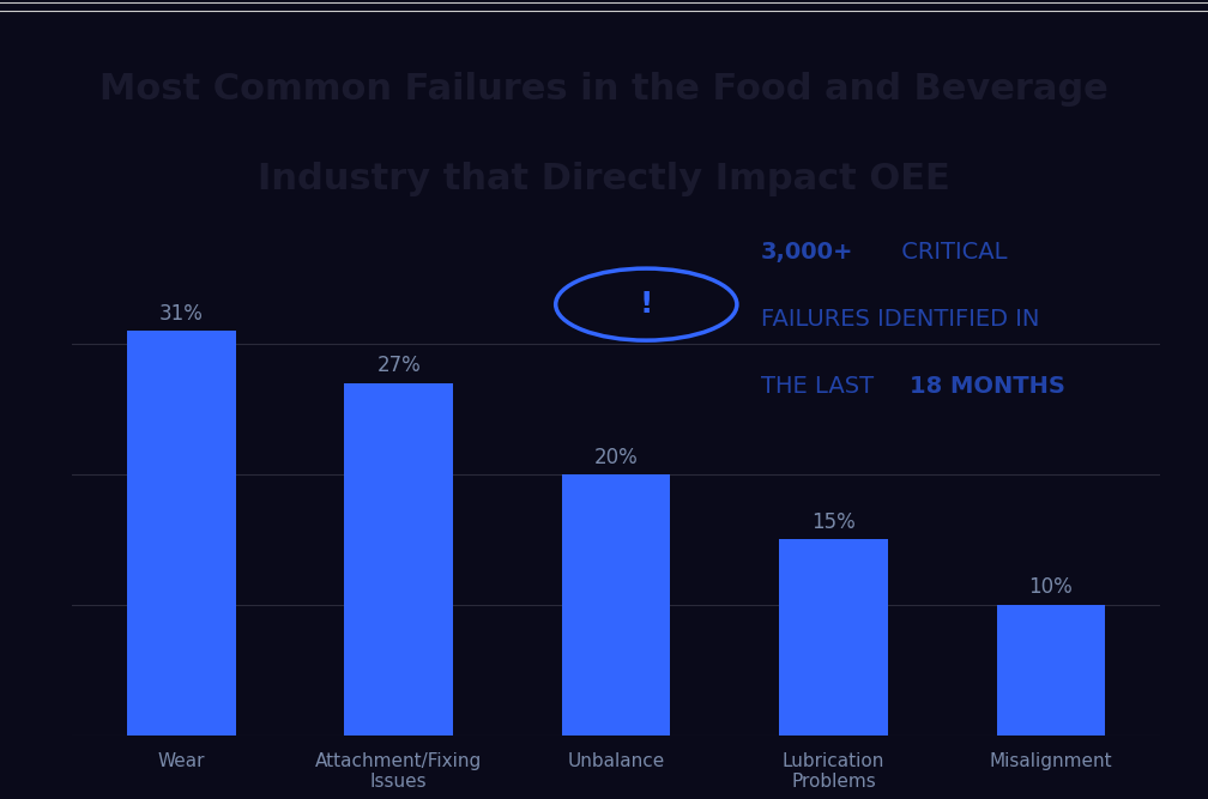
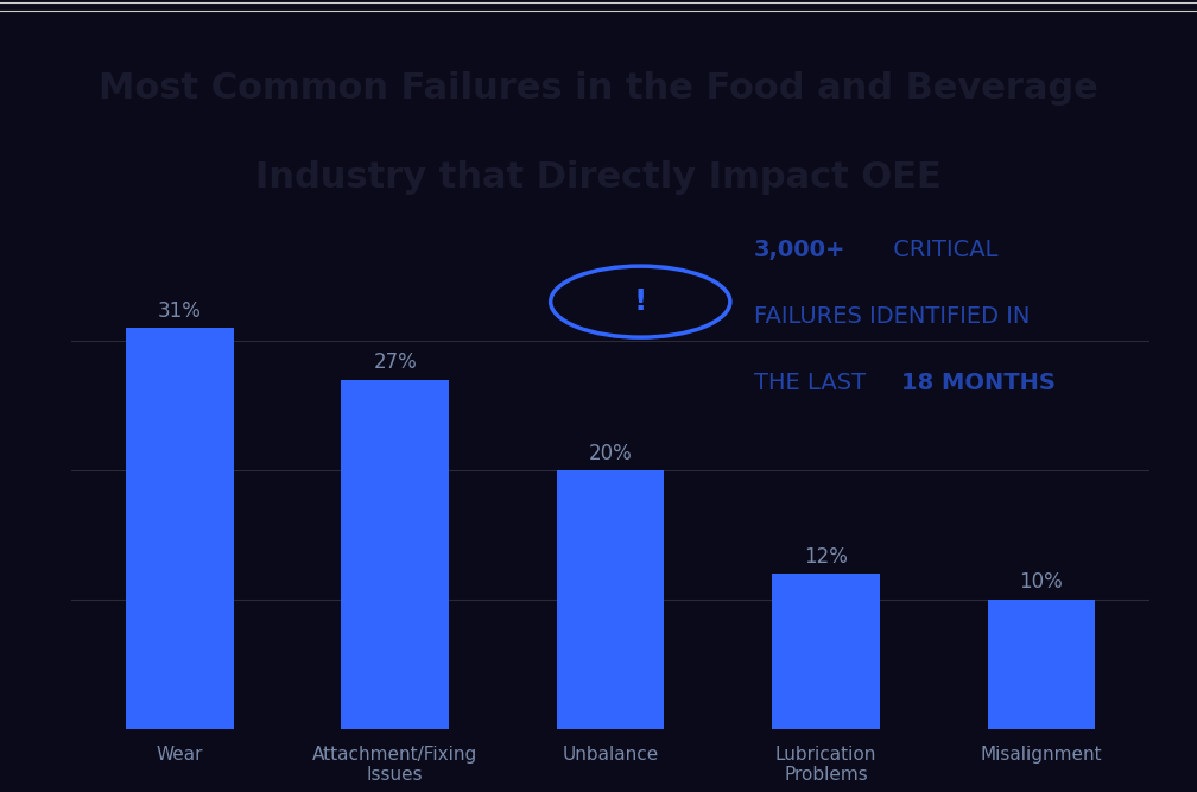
Lubrication Problems: 15% -> 12%
